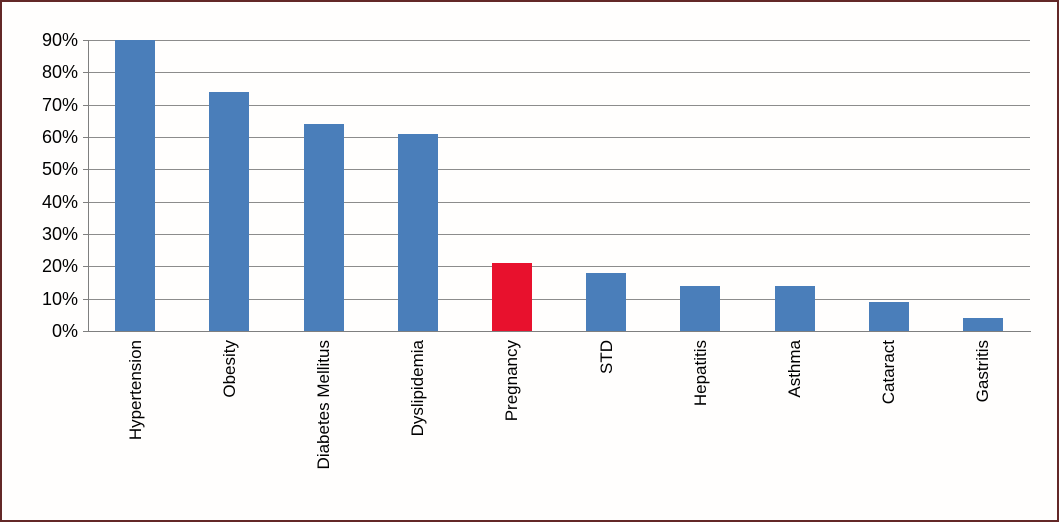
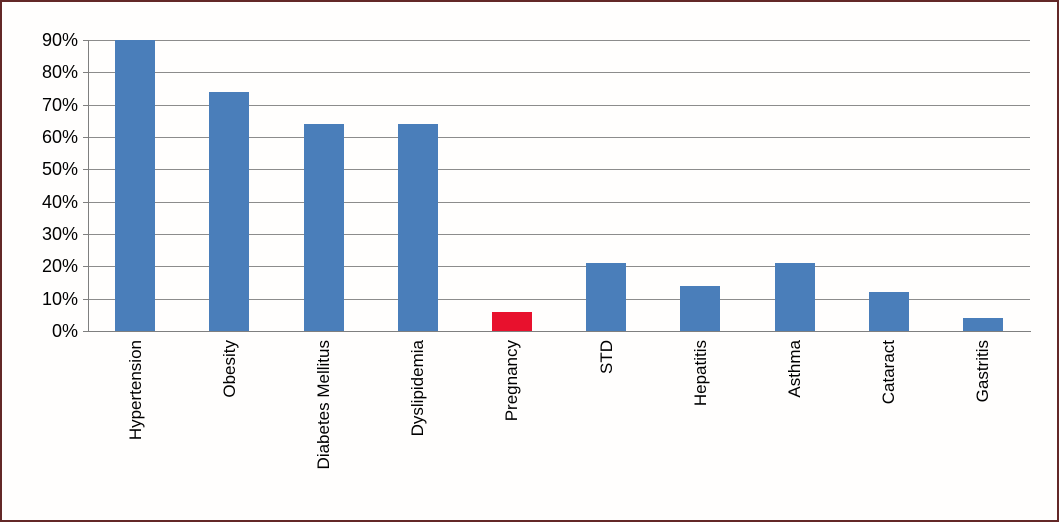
Dyslipidemia: 61% -> 64%
Pregnancy: 21% -> 6%
STD: 18% -> 21%
Asthma: 14% -> 21%
Cataract: 9% -> 12%
